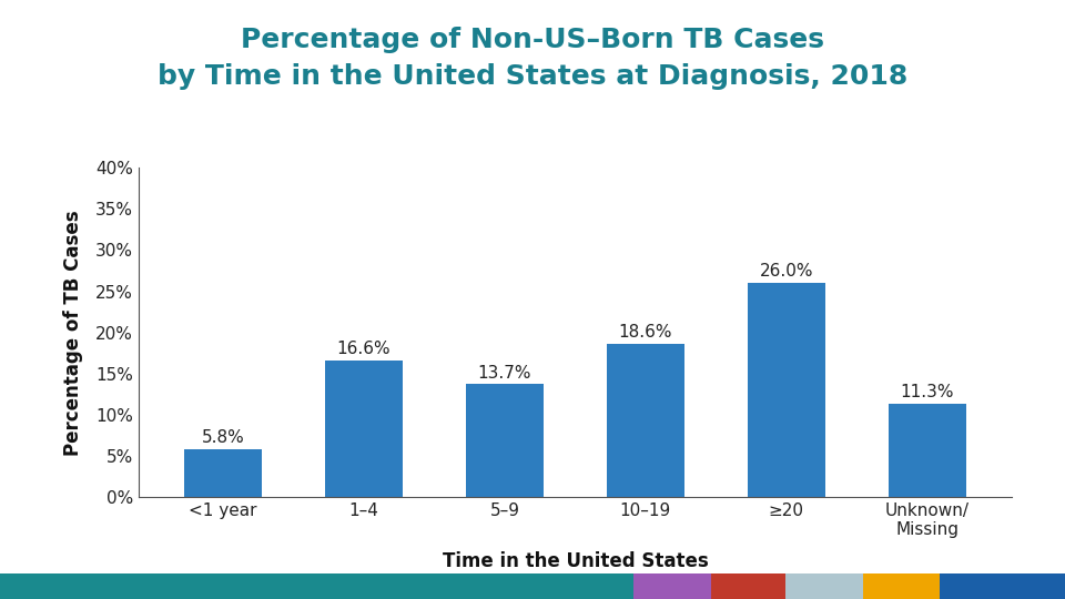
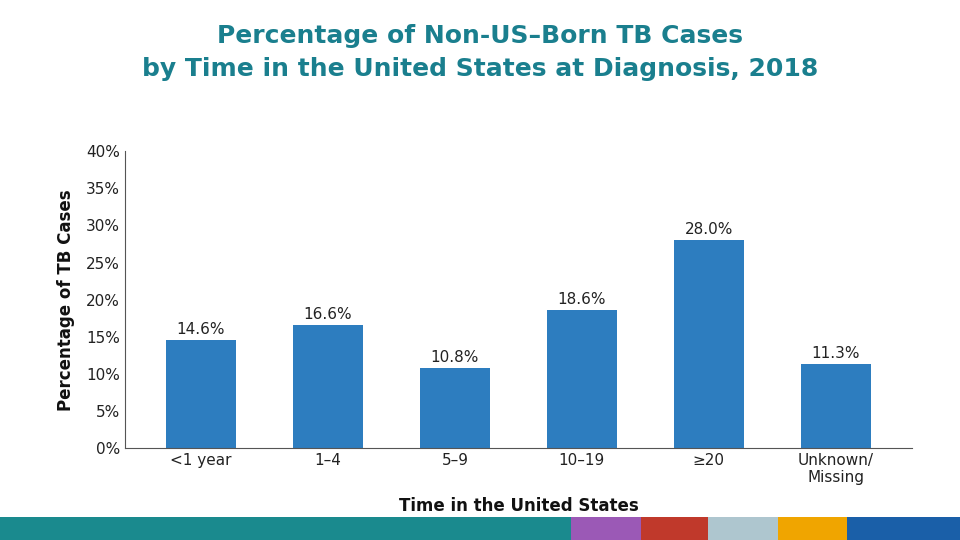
<1 year: 5.8% -> 14.6%
5–9: 13.7% -> 10.8%
≥20: 26.0% -> 28.0%
